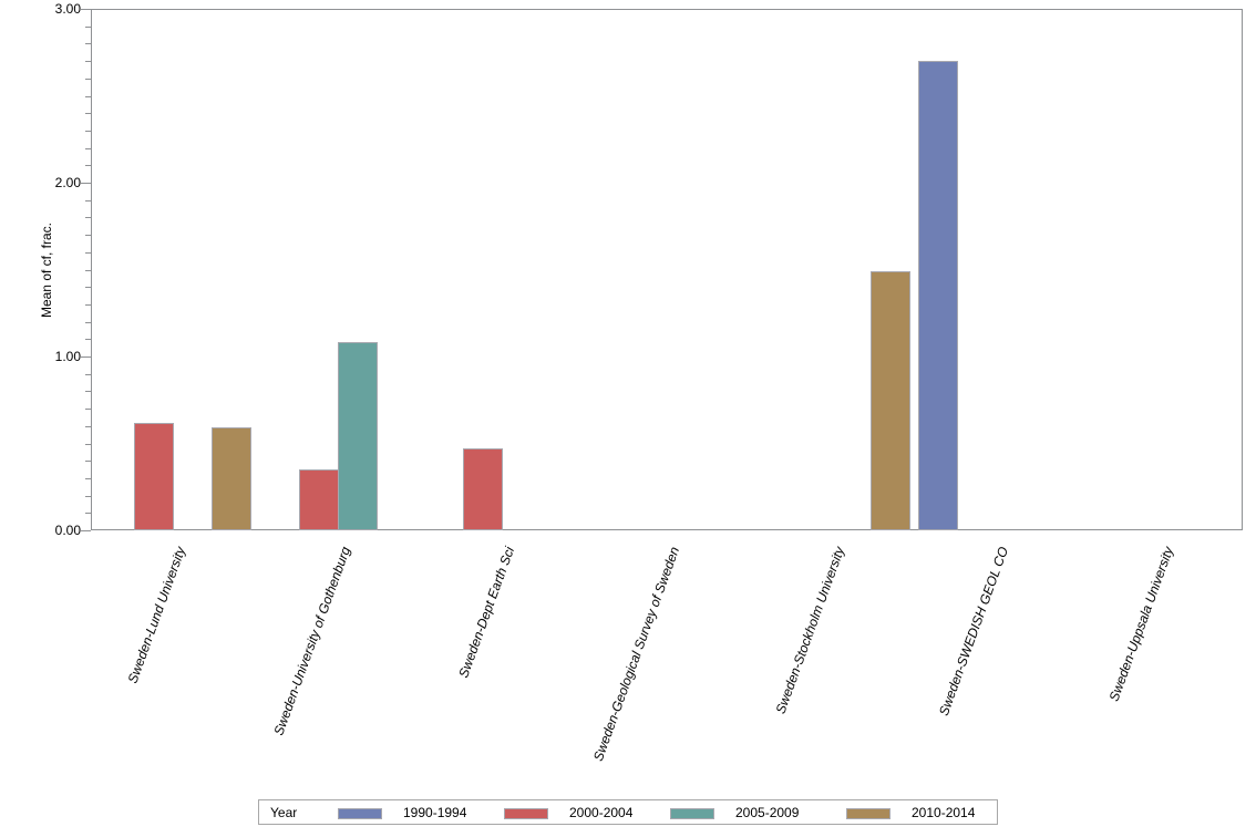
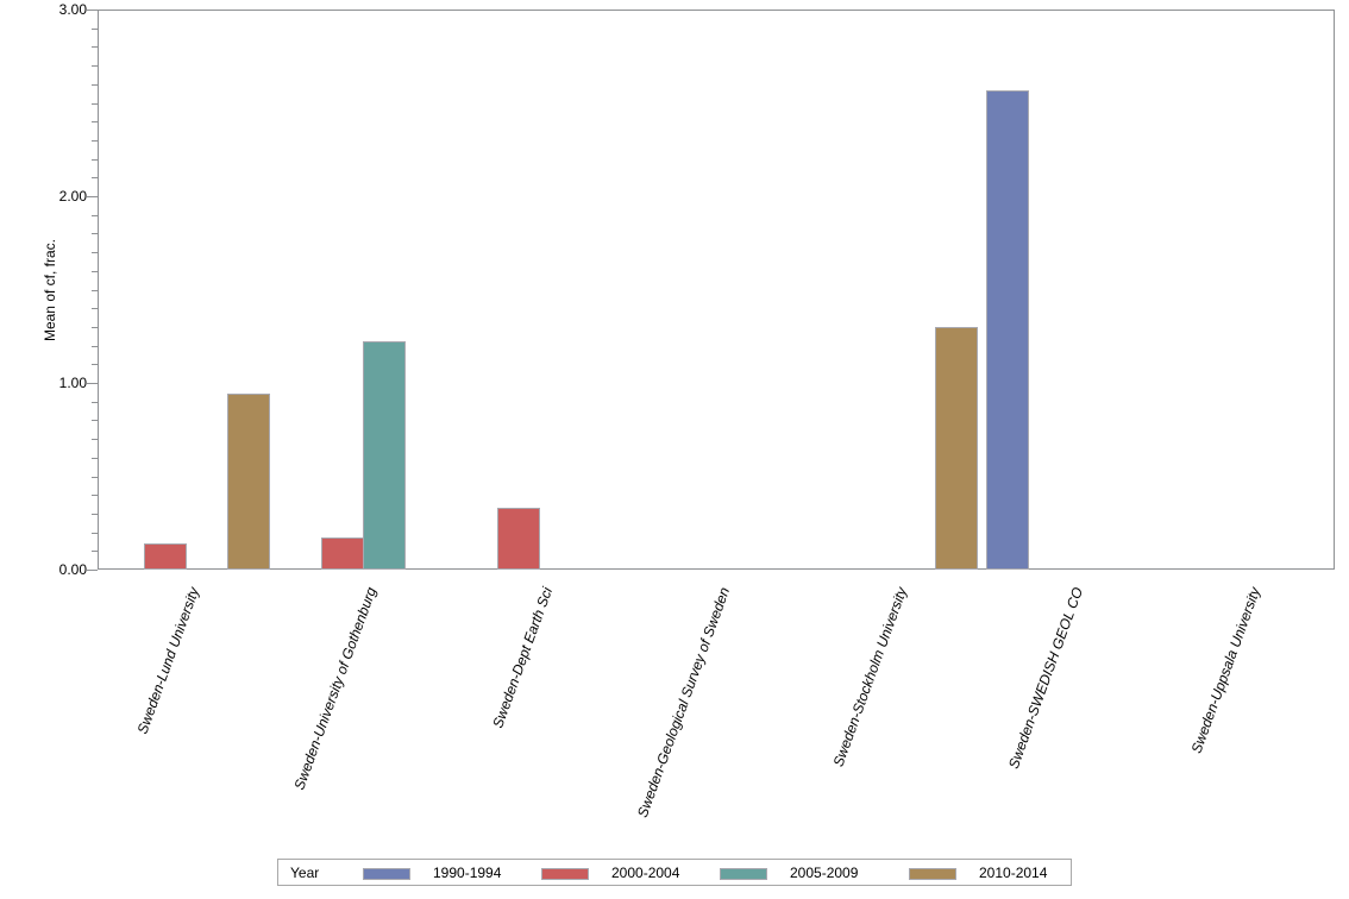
2000-2004/Sweden-Lund University: 0.62 -> 0.14
2010-2014/Sweden-Lund University: 0.59 -> 0.94
2000-2004/Sweden-University of Gothenburg: 0.35 -> 0.17
2005-2009/Sweden-University of Gothenburg: 1.08 -> 1.22
2000-2004/Sweden-Dept Earth Sci: 0.47 -> 0.33
2010-2014/Sweden-Stockholm University: 1.49 -> 1.30
1990-1994/Sweden-SWEDISH GEOL CO: 2.70 -> 2.57
